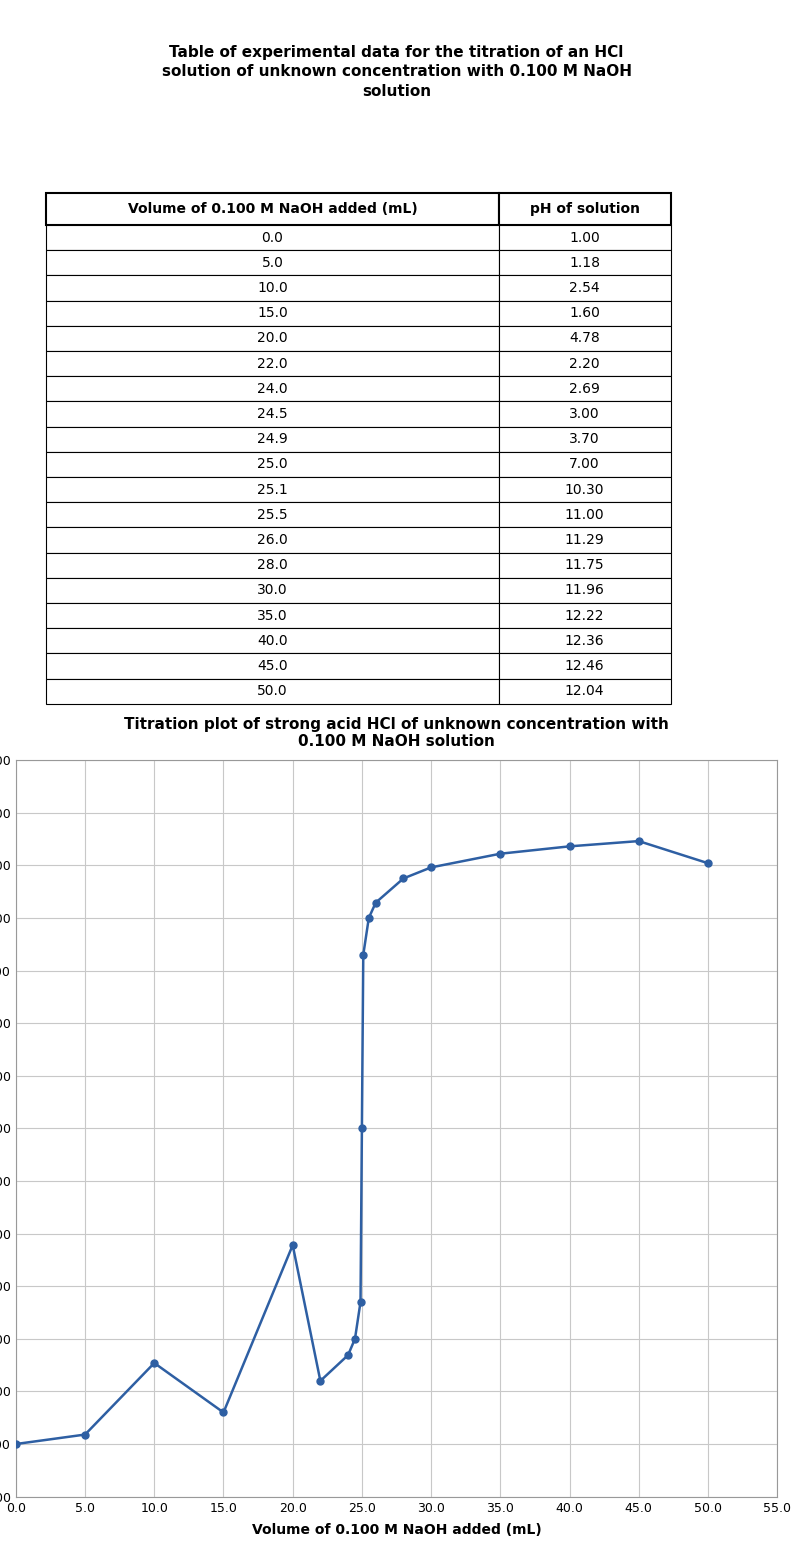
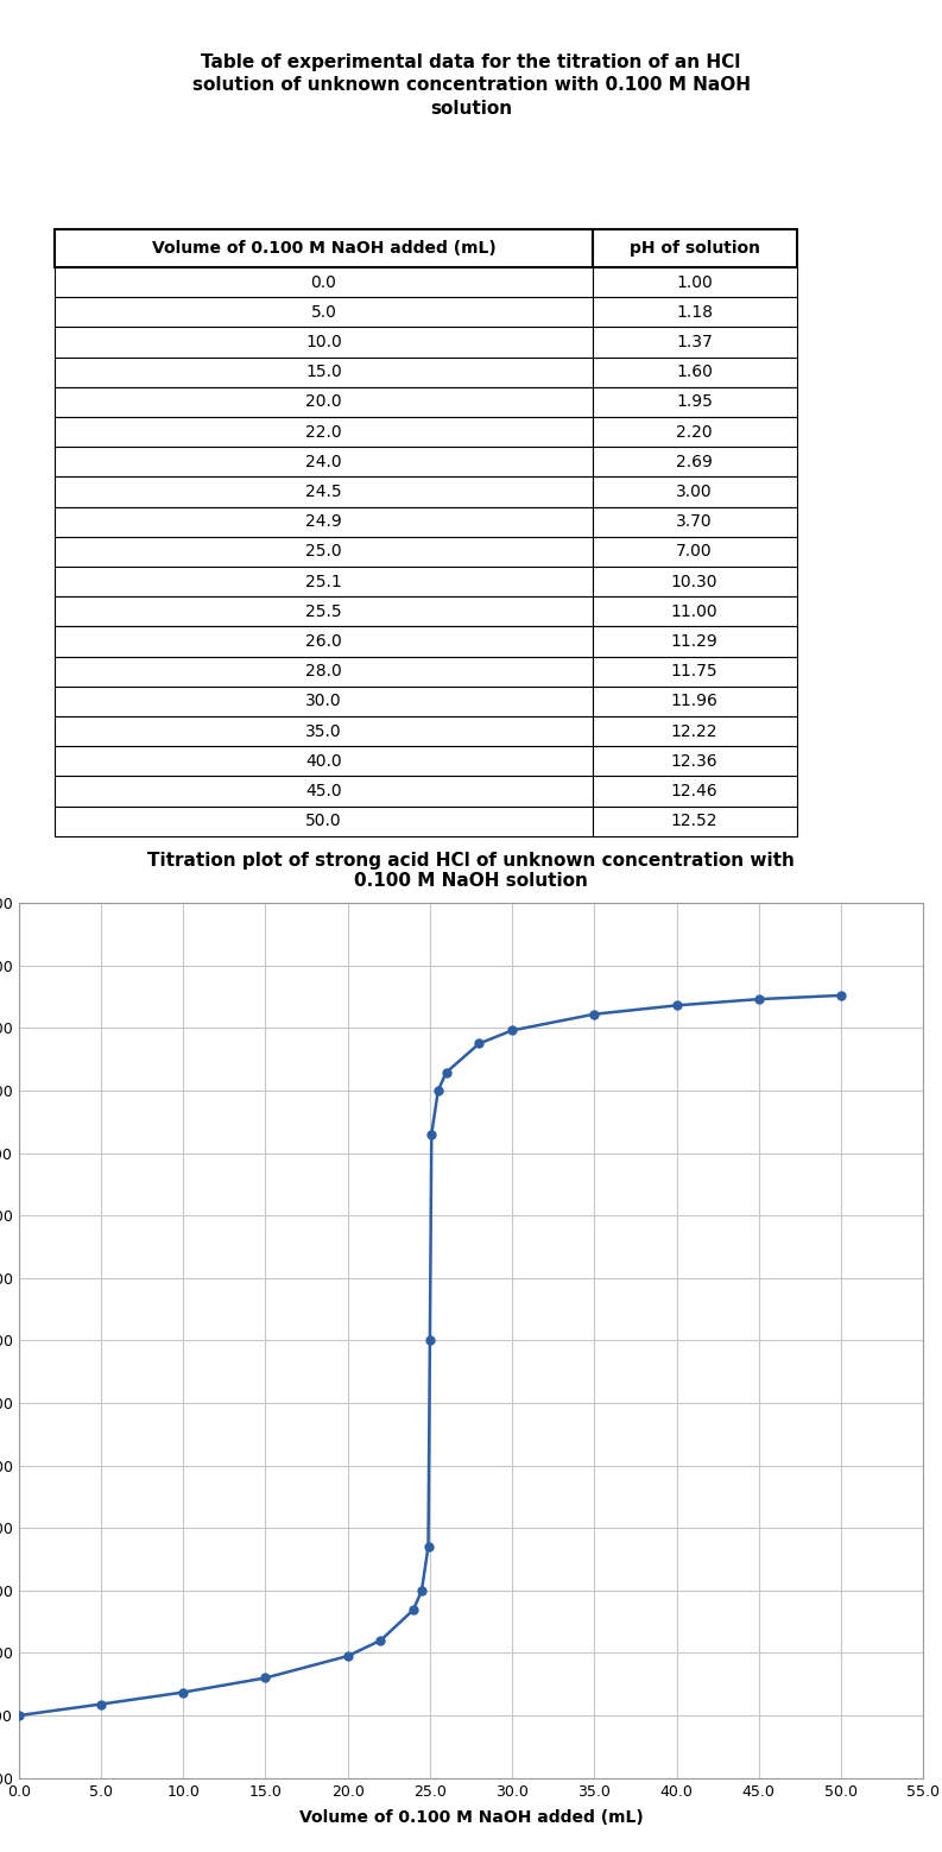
10.0: 2.54 -> 1.37
20.0: 4.78 -> 1.95
50.0: 12.04 -> 12.52
